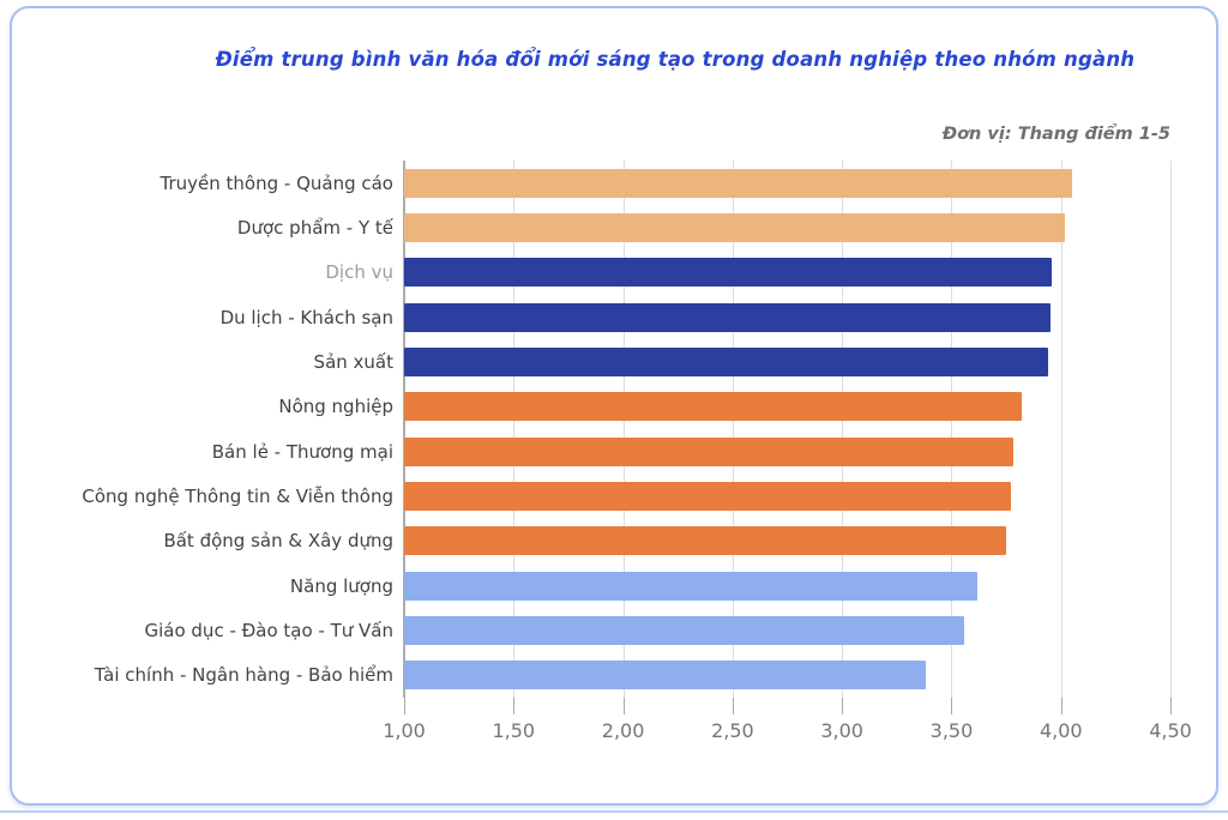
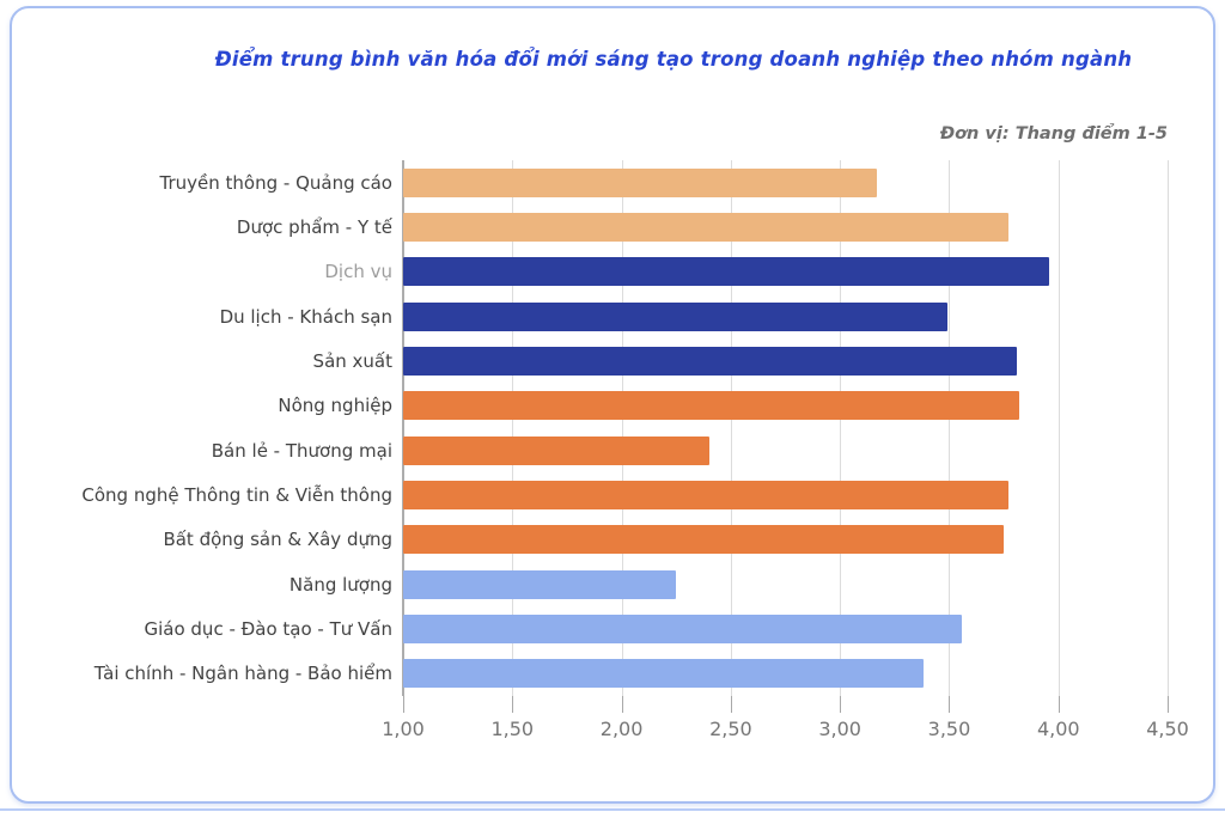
Truyền thông - Quảng cáo: 4,05 -> 3,17
Dược phẩm - Y tế: 4,02 -> 3,77
Du lịch - Khách sạn: 3,95 -> 3,49
Sản xuất: 3,94 -> 3,81
Bán lẻ - Thương mại: 3,78 -> 2,40
Năng lượng: 3,62 -> 2,25
